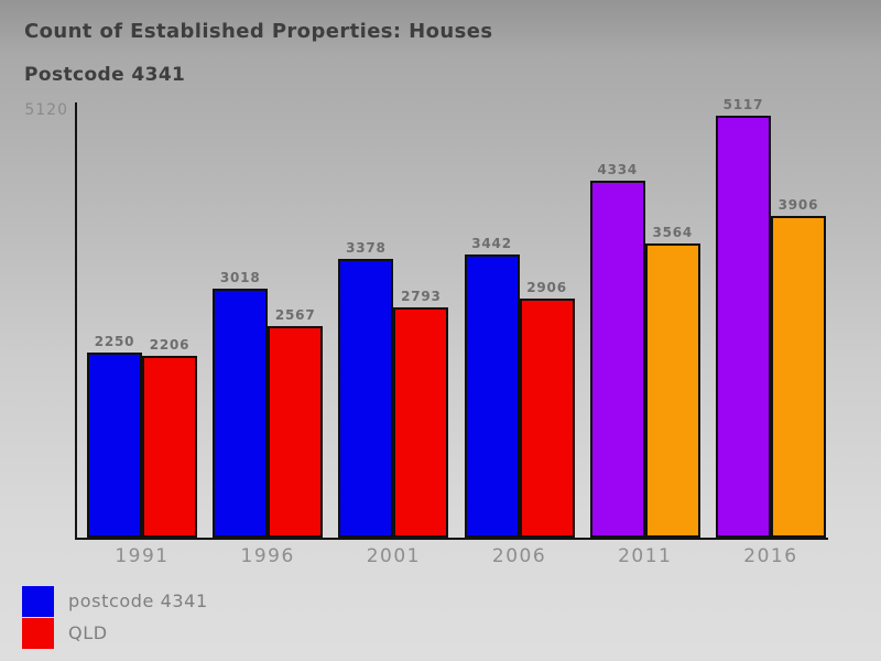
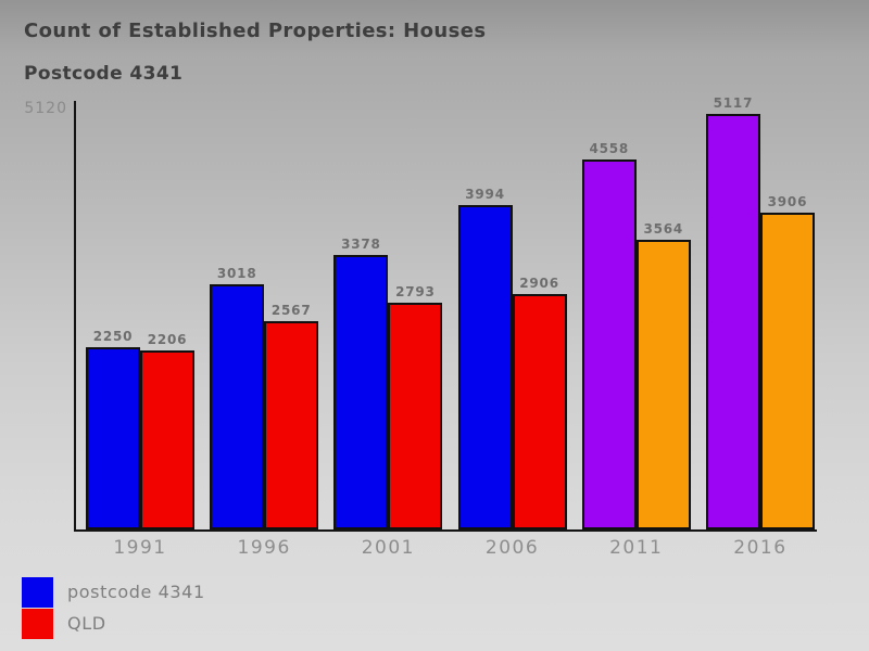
postcode 4341/2006: 3442 -> 3994
postcode 4341/2011: 4334 -> 4558
